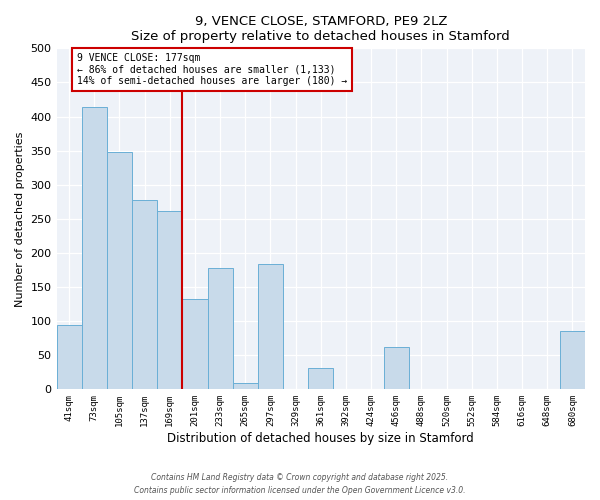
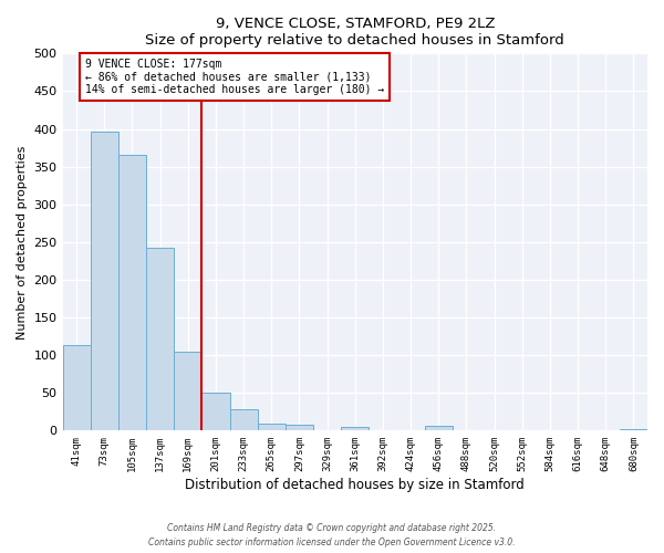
41sqm: 94 -> 113
73sqm: 414 -> 397
105sqm: 348 -> 365
137sqm: 278 -> 243
169sqm: 262 -> 105
201sqm: 132 -> 50
233sqm: 178 -> 29
297sqm: 184 -> 8
361sqm: 32 -> 5
456sqm: 62 -> 6
680sqm: 86 -> 2
